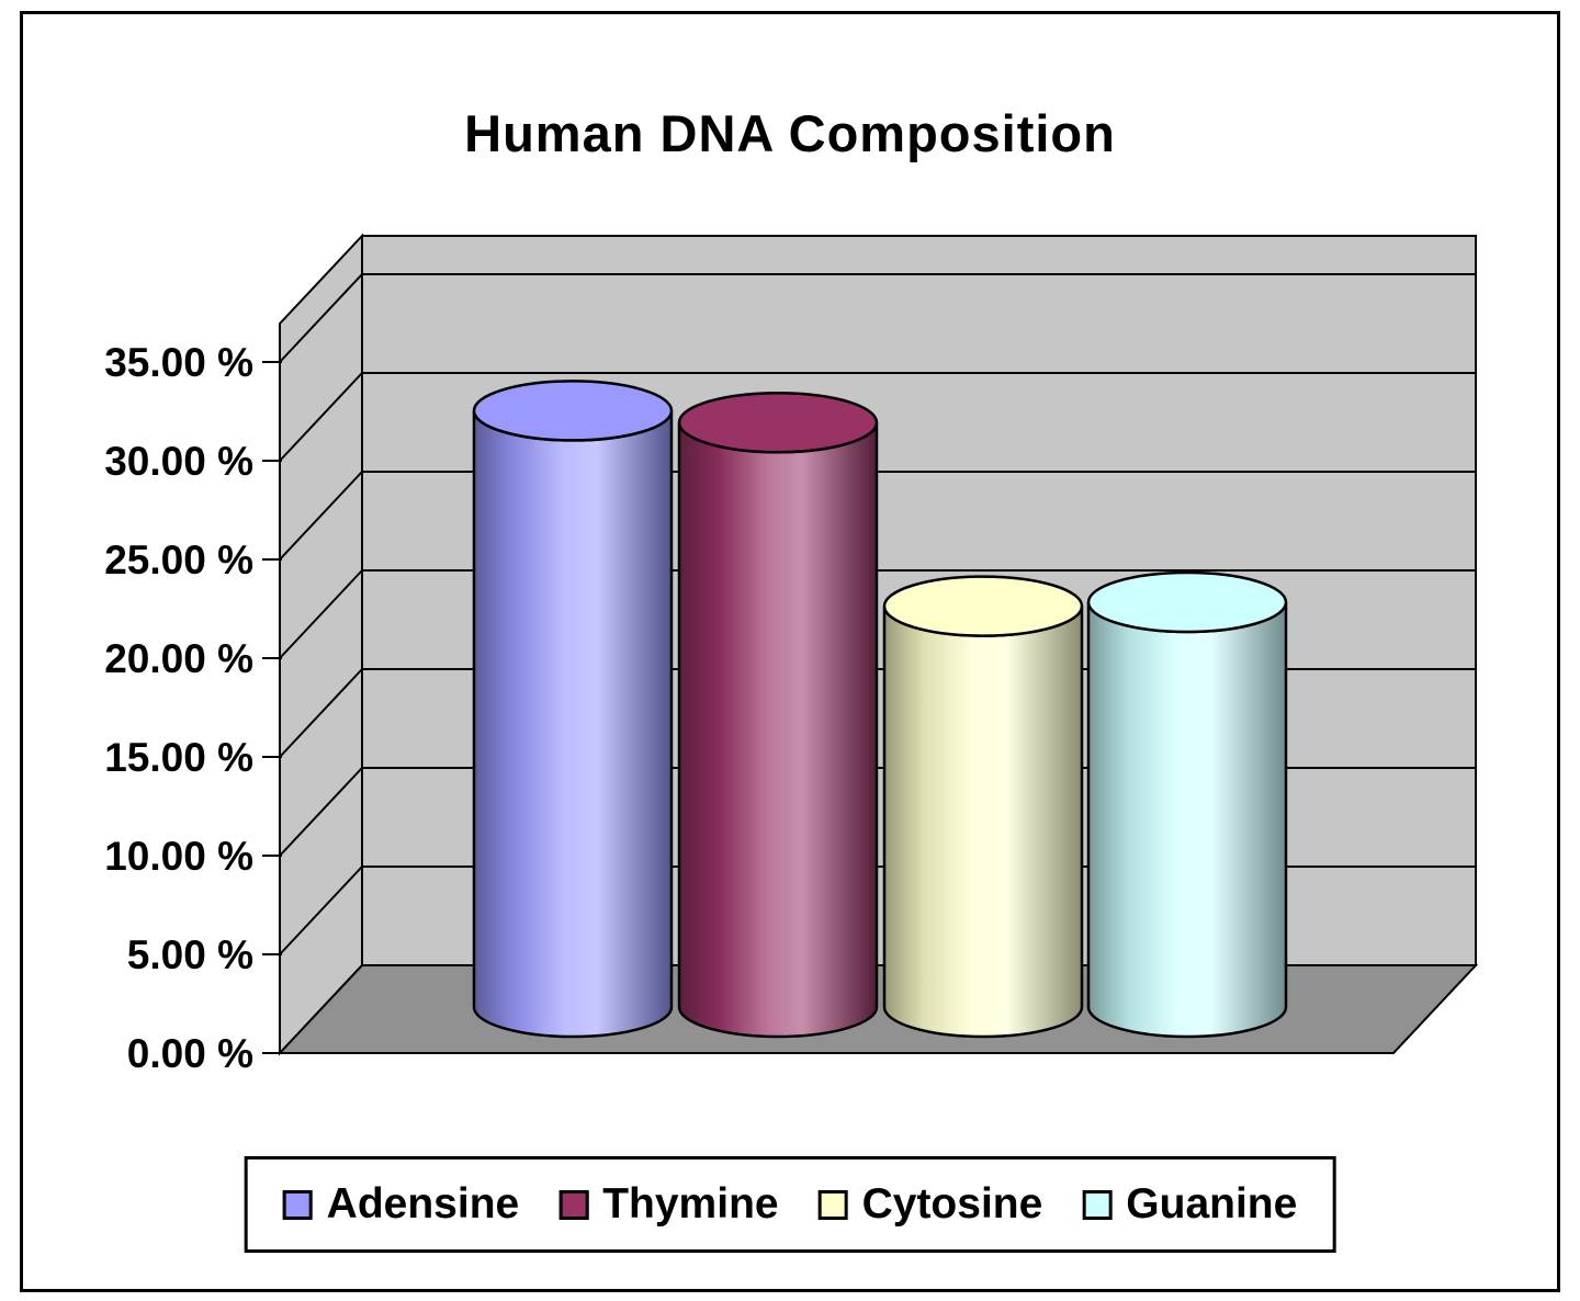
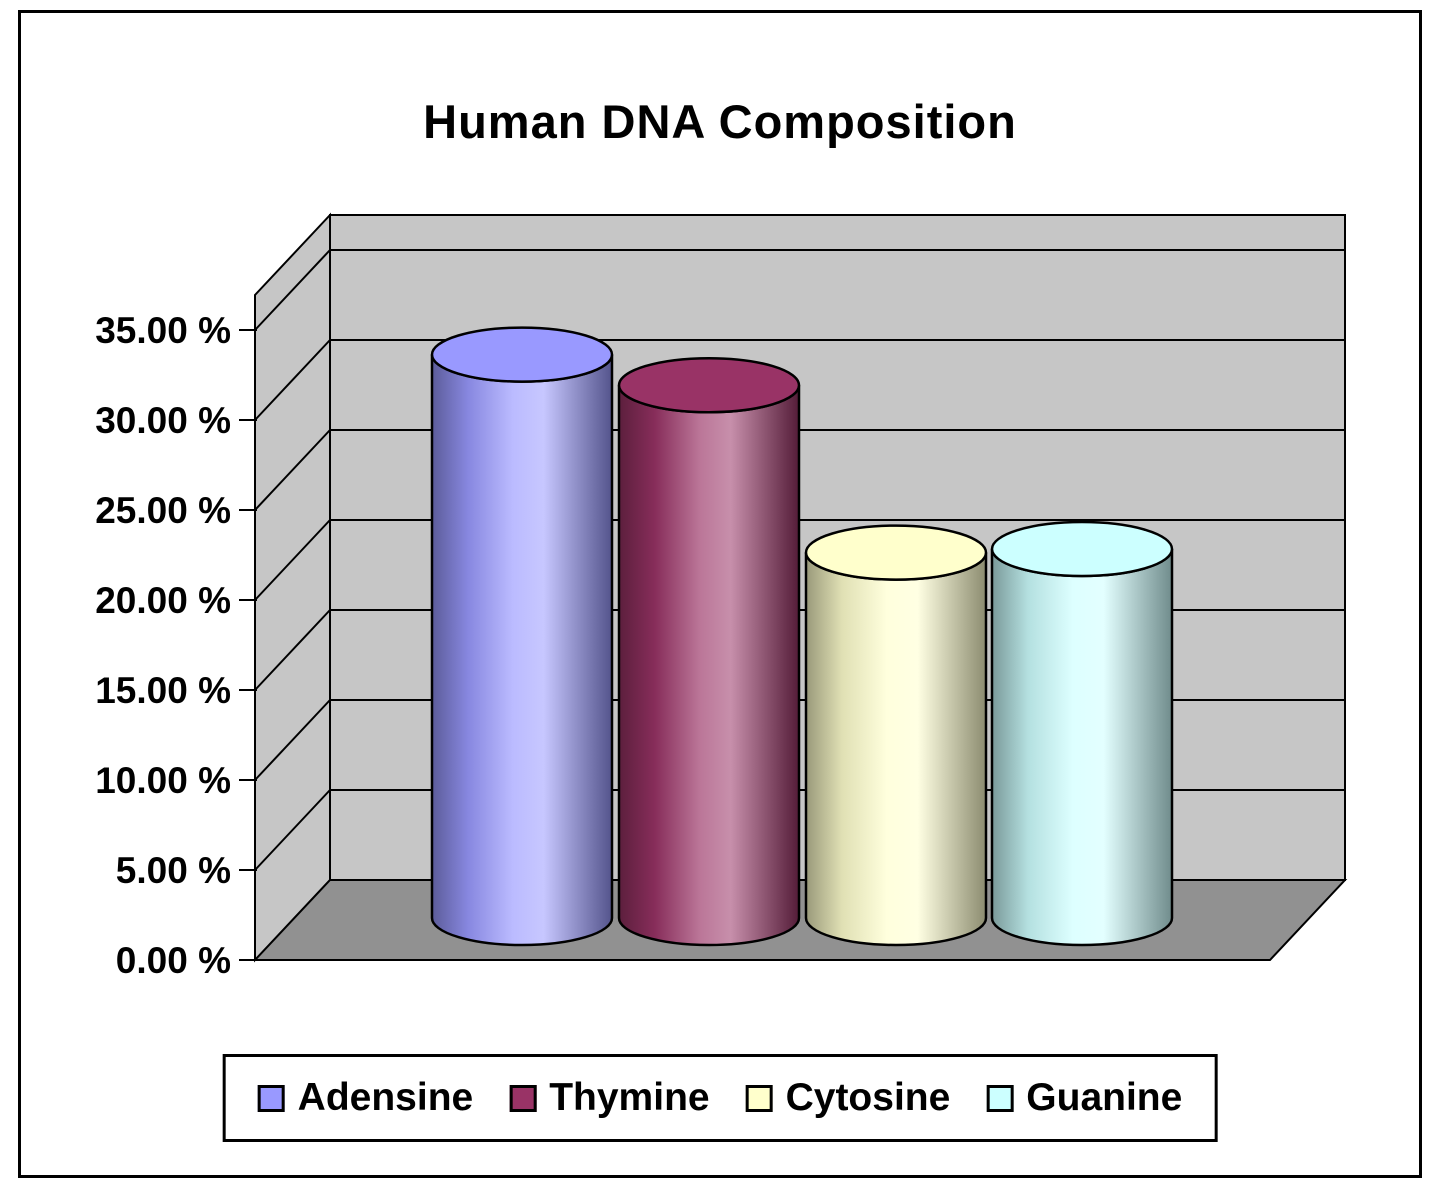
Adensine: 30.2% -> 31.3%
